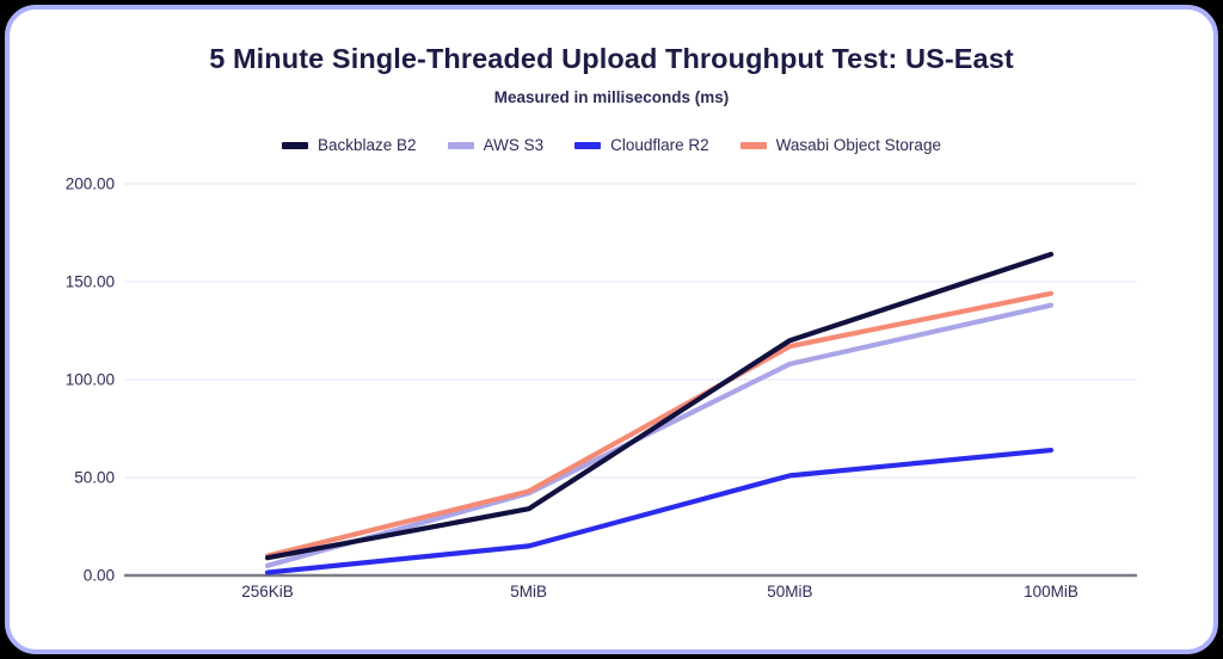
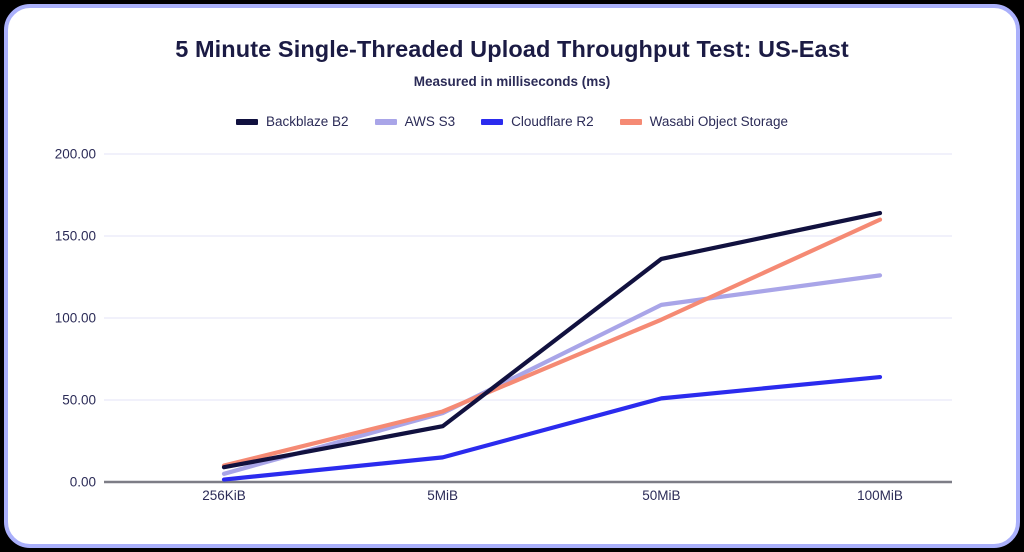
Backblaze B2/50MiB: 120 -> 136
Wasabi Object Storage/50MiB: 117 -> 99
AWS S3/100MiB: 138 -> 126
Wasabi Object Storage/100MiB: 144 -> 160
